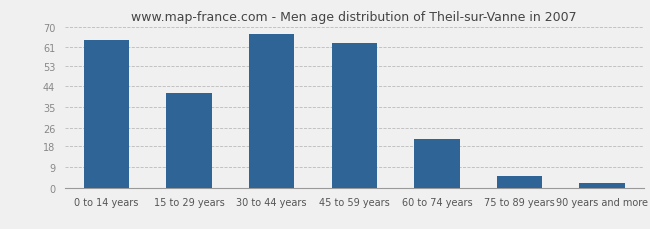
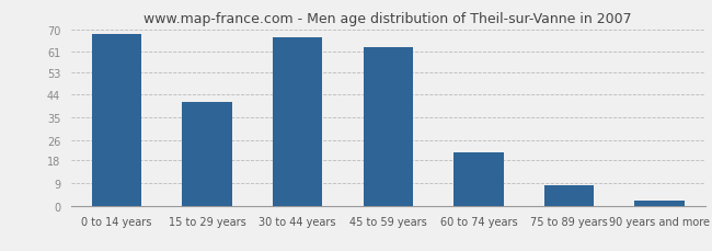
0 to 14 years: 64 -> 68
75 to 89 years: 5 -> 8
